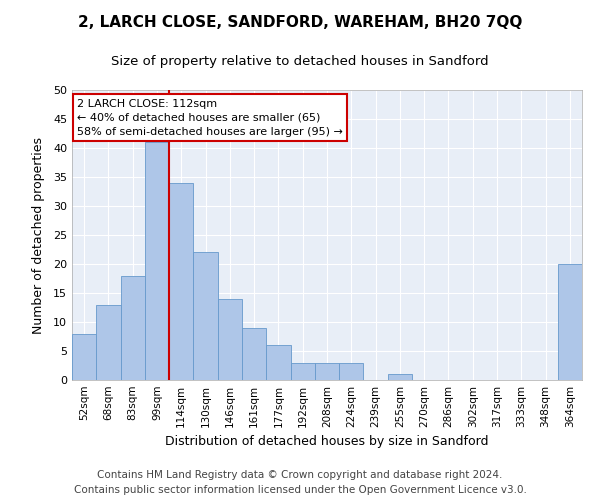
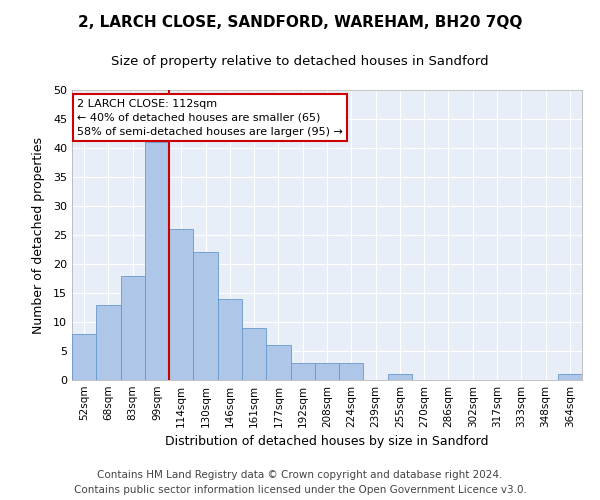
114sqm: 34 -> 26
364sqm: 20 -> 1
